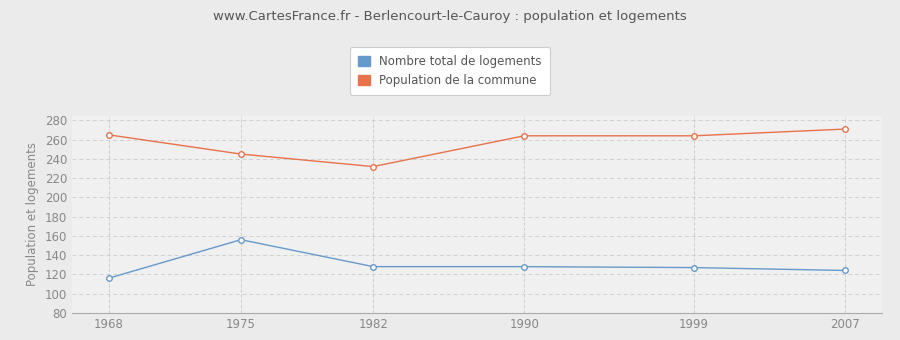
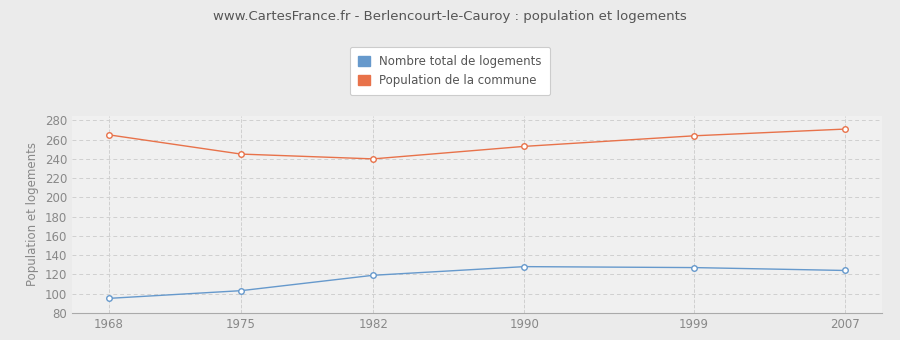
Nombre total de logements/1968: 116 -> 95
Nombre total de logements/1975: 156 -> 103
Nombre total de logements/1982: 128 -> 119
Population de la commune/1982: 232 -> 240
Population de la commune/1990: 264 -> 253
